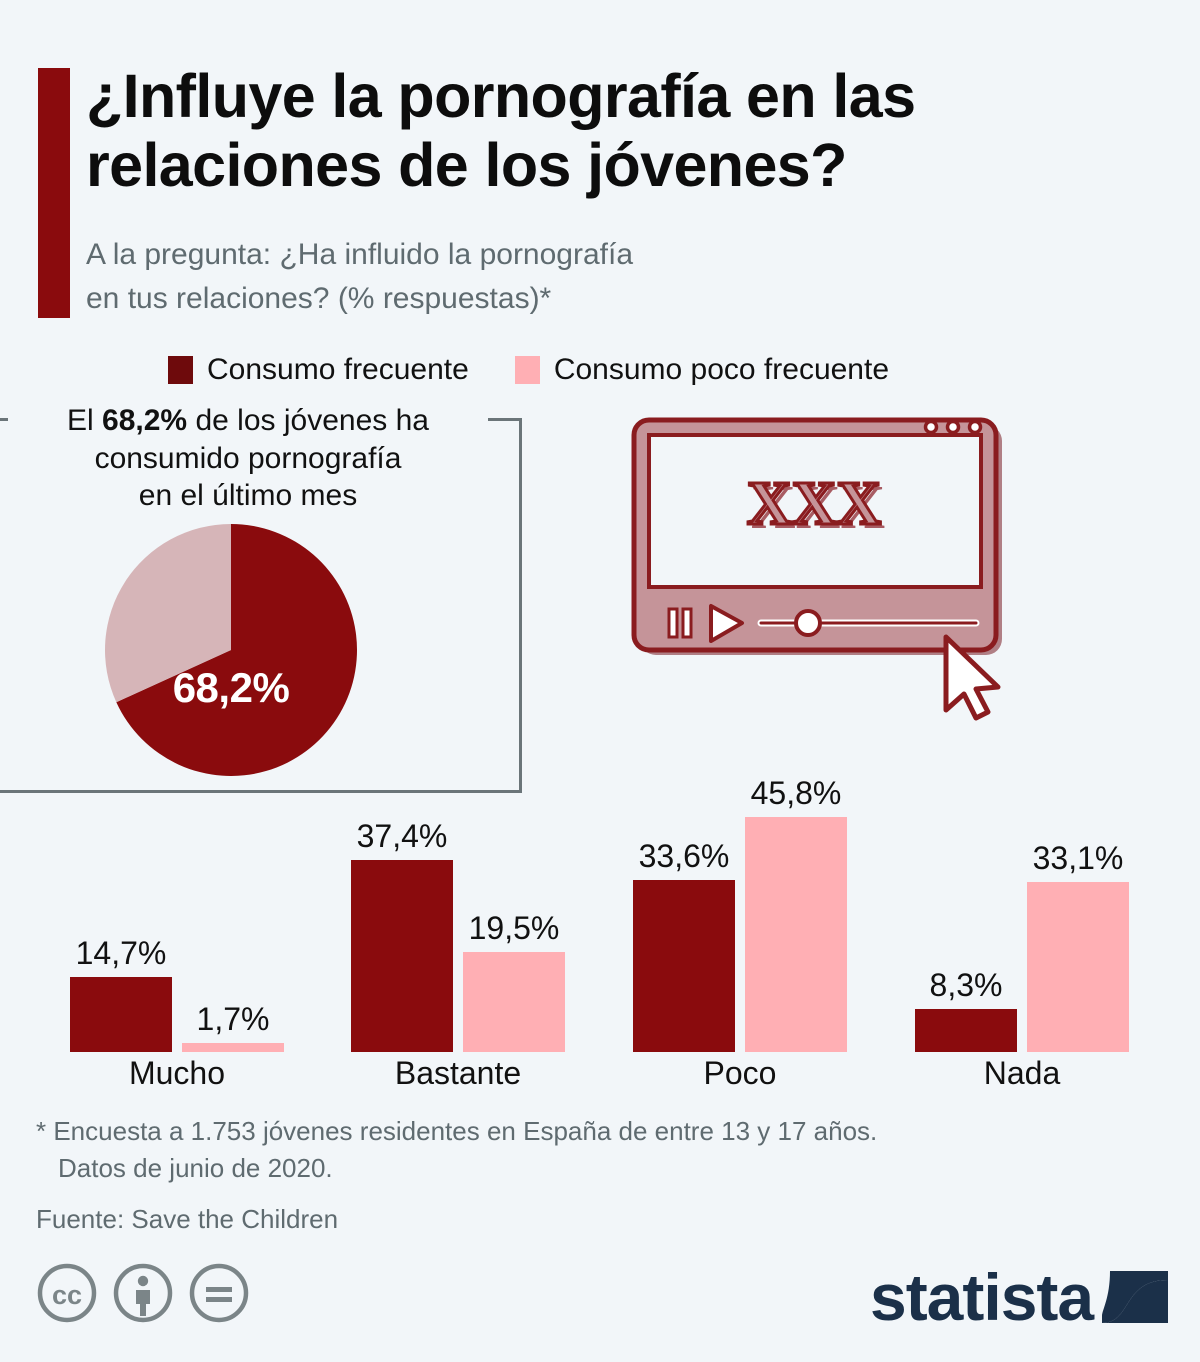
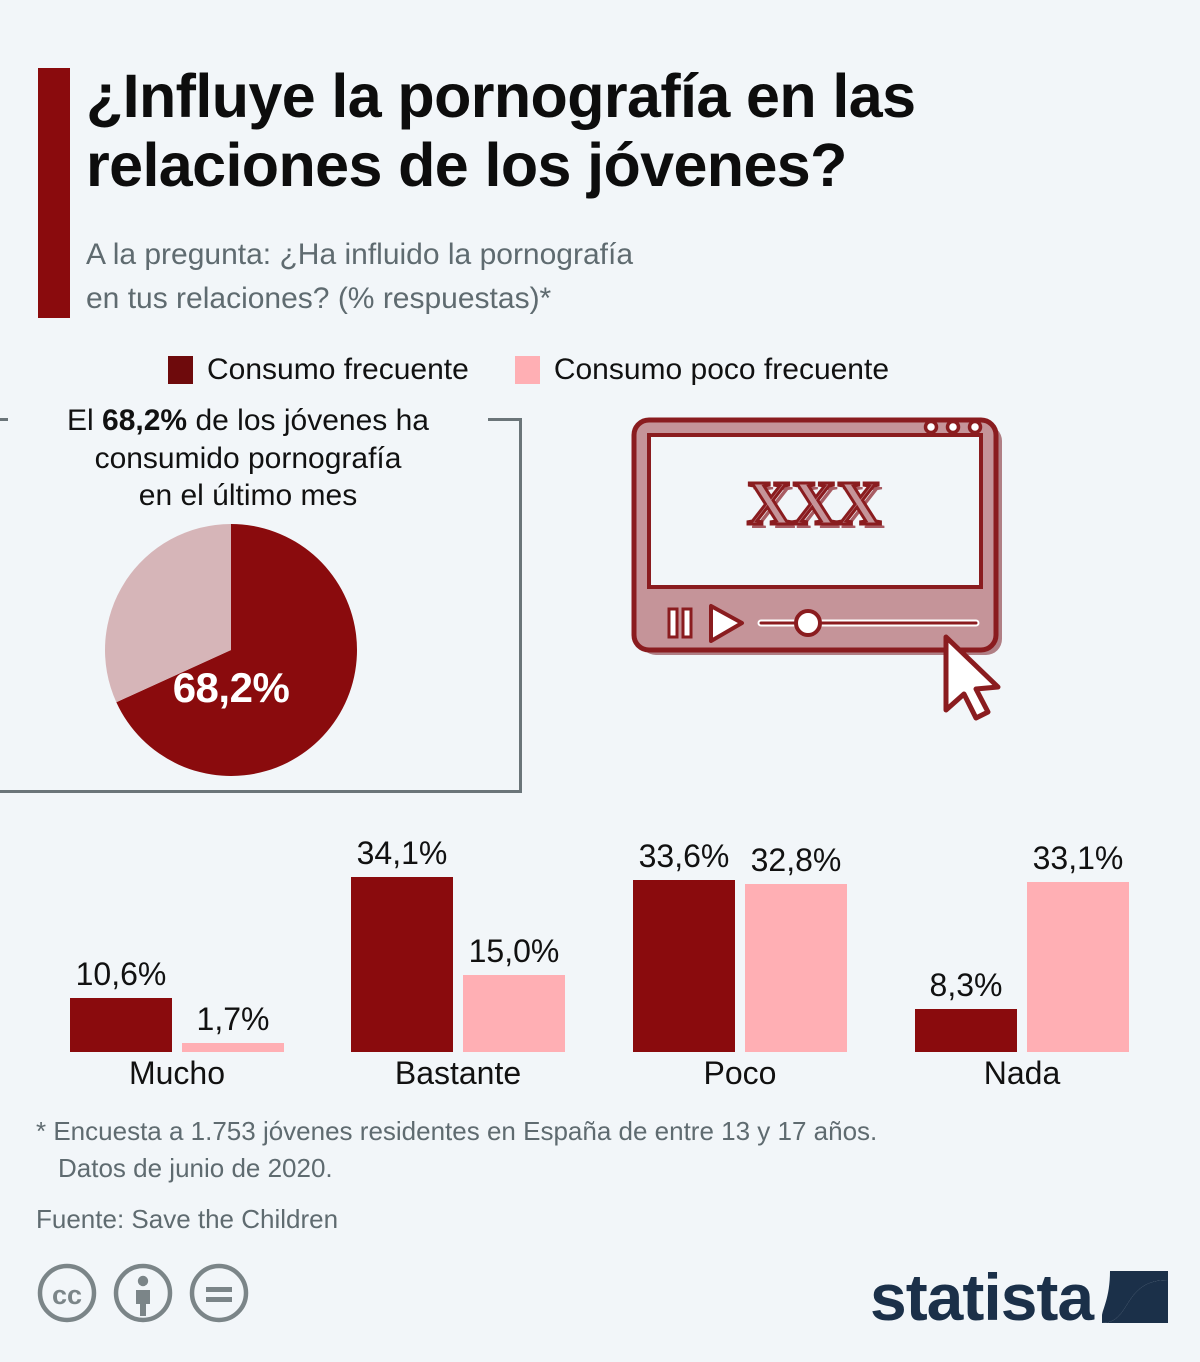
Consumo frecuente/Mucho: 14,7% -> 10,6%
Consumo frecuente/Bastante: 37,4% -> 34,1%
Consumo poco frecuente/Bastante: 19,5% -> 15,0%
Consumo poco frecuente/Poco: 45,8% -> 32,8%
